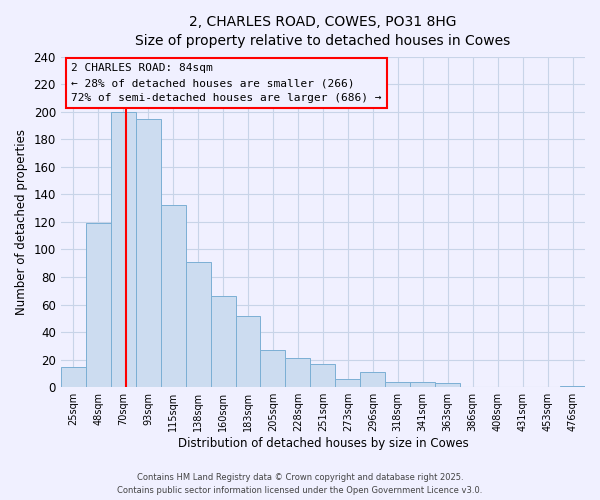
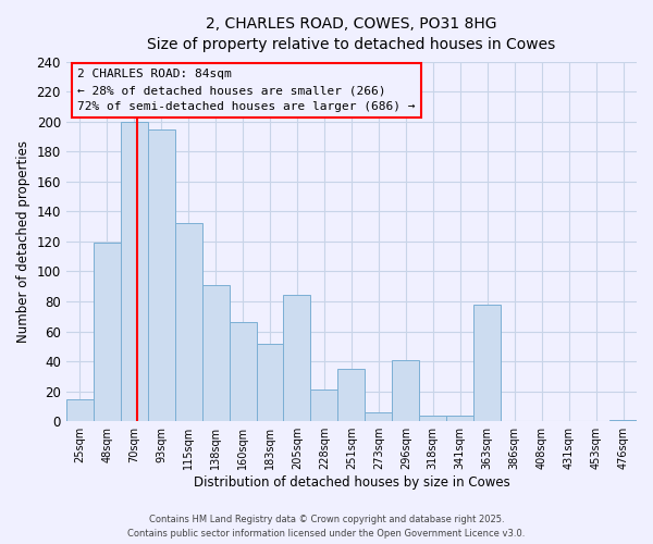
205sqm: 27 -> 84
251sqm: 17 -> 35
296sqm: 11 -> 41
363sqm: 3 -> 78
